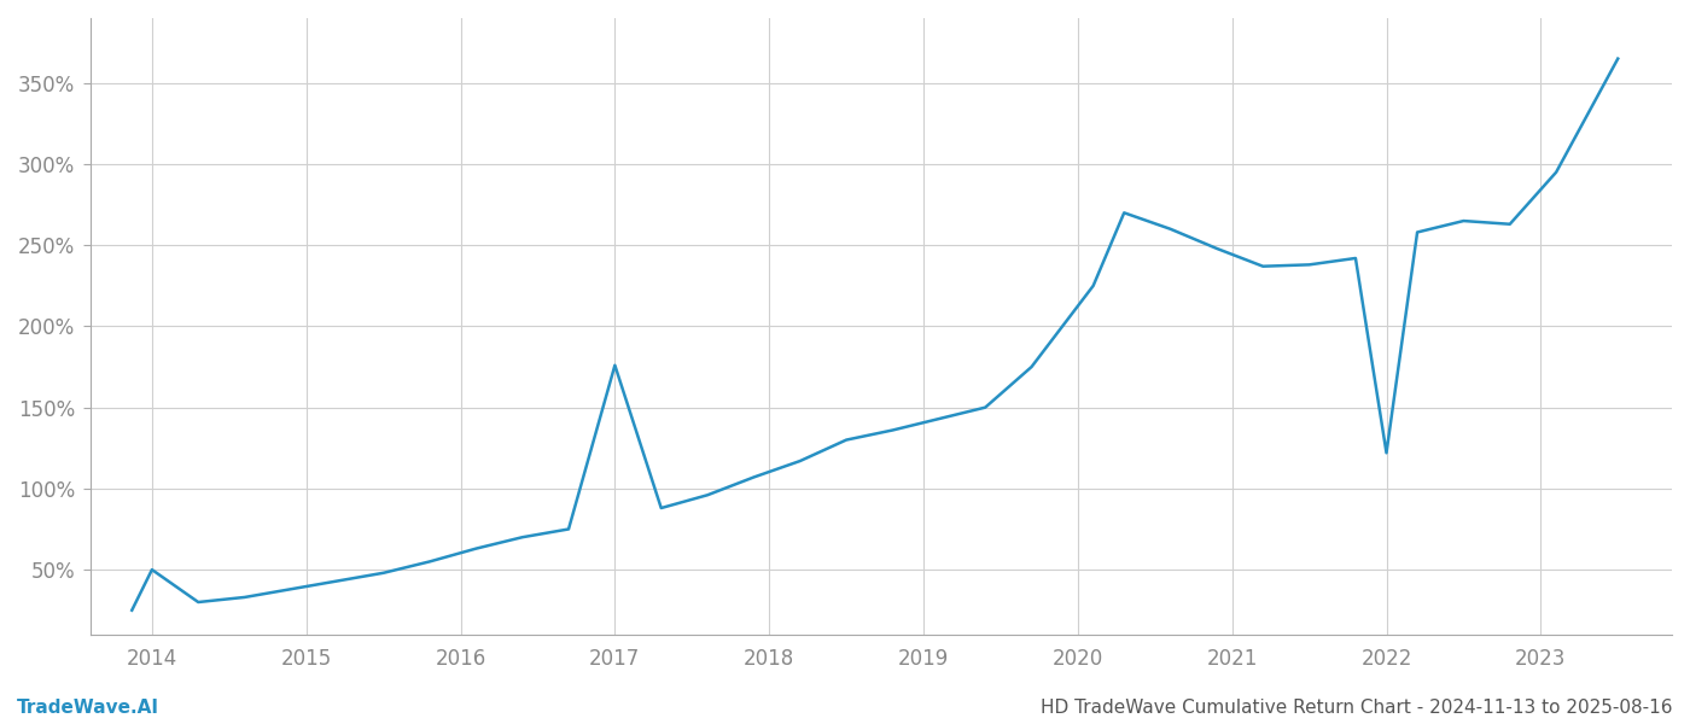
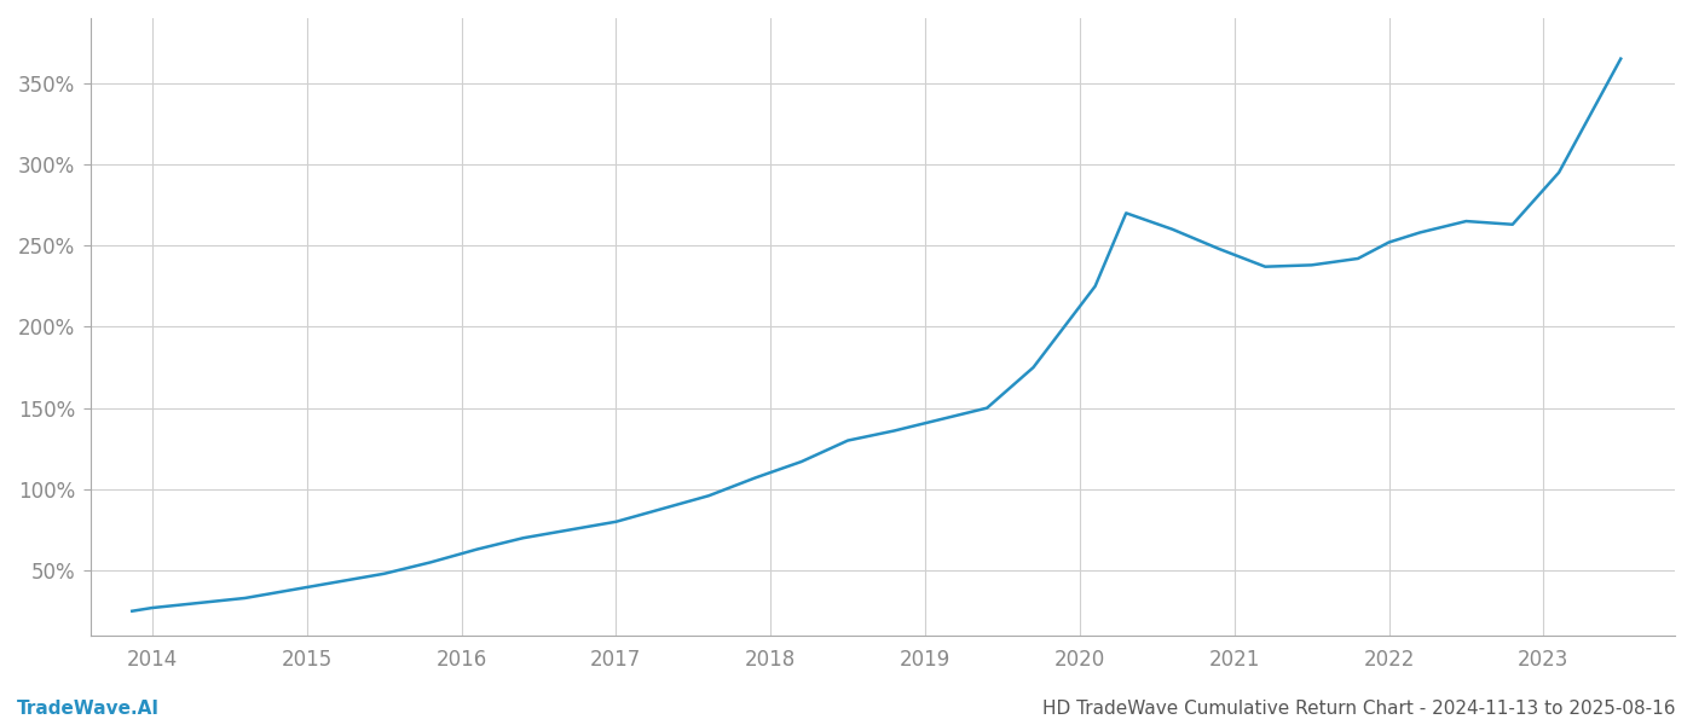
2014: 50% -> 27%
2017: 176% -> 80%
2022: 122% -> 252%
